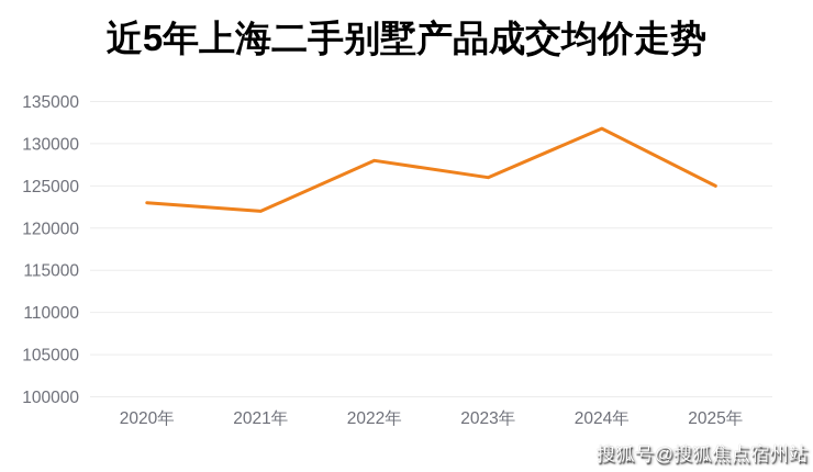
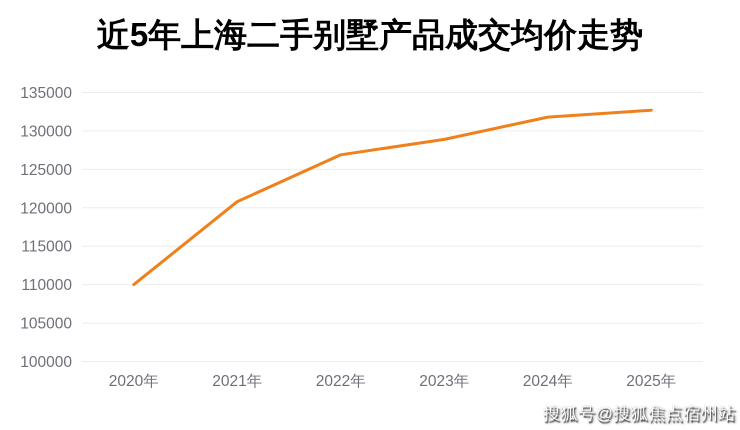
2020年: 123000 -> 110000
2021年: 122000 -> 121000
2022年: 128000 -> 127000
2023年: 126000 -> 129000
2025年: 125000 -> 133000
